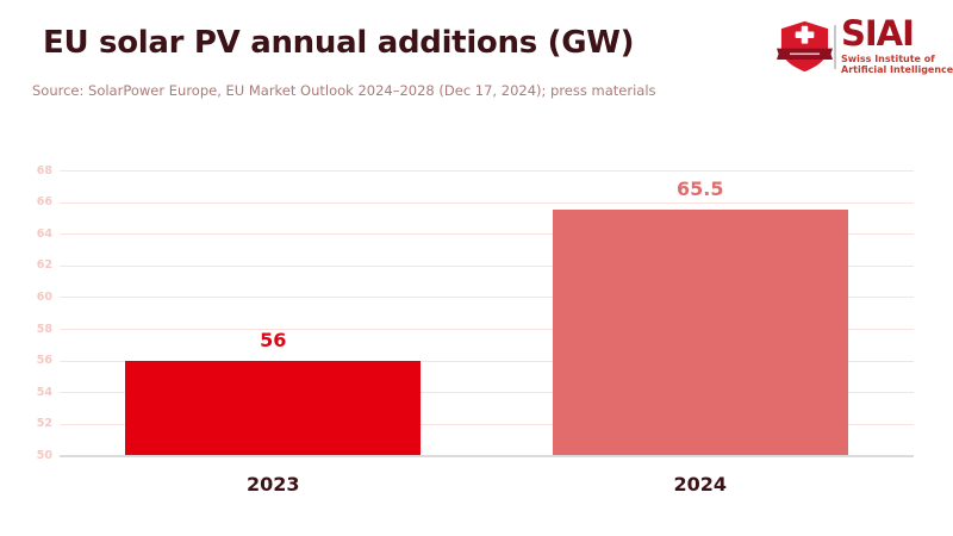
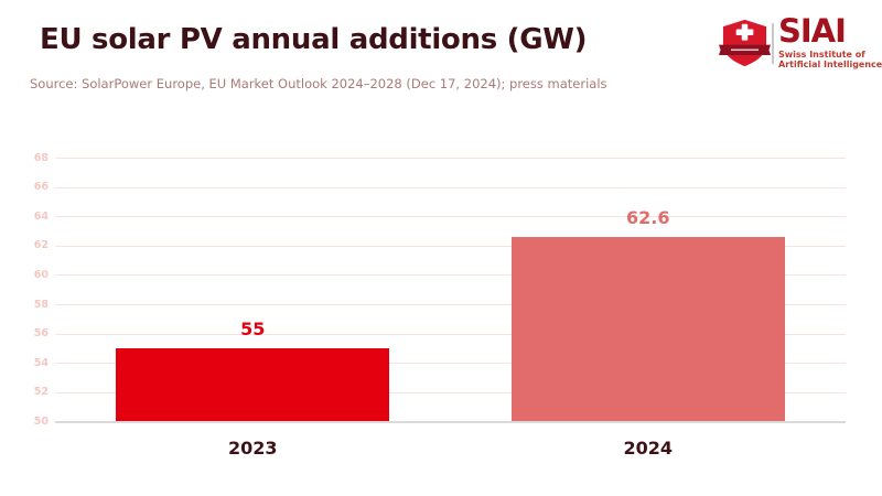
2023: 56 -> 55
2024: 65.5 -> 62.6
